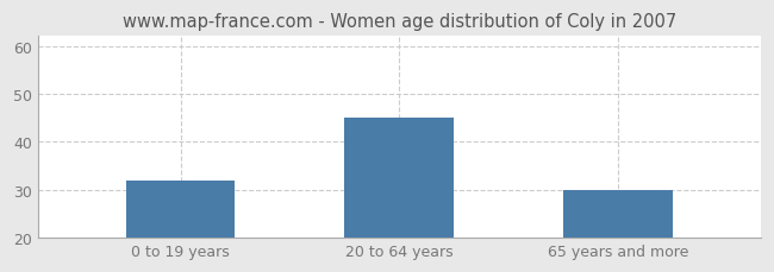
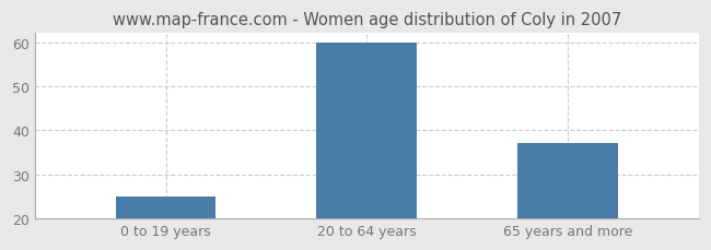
0 to 19 years: 32 -> 25
20 to 64 years: 45 -> 60
65 years and more: 30 -> 37
